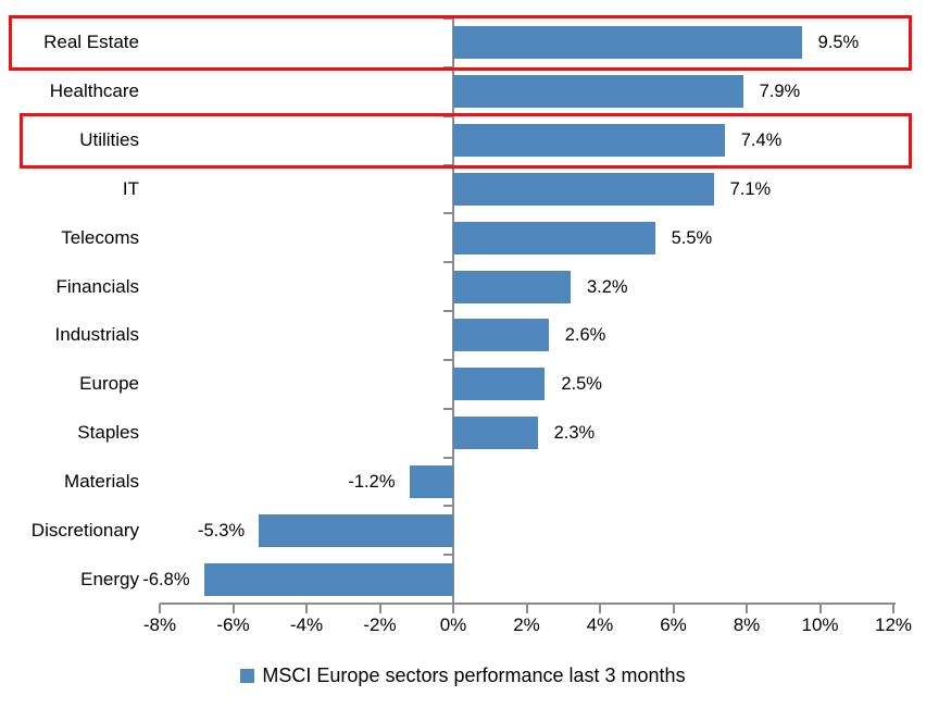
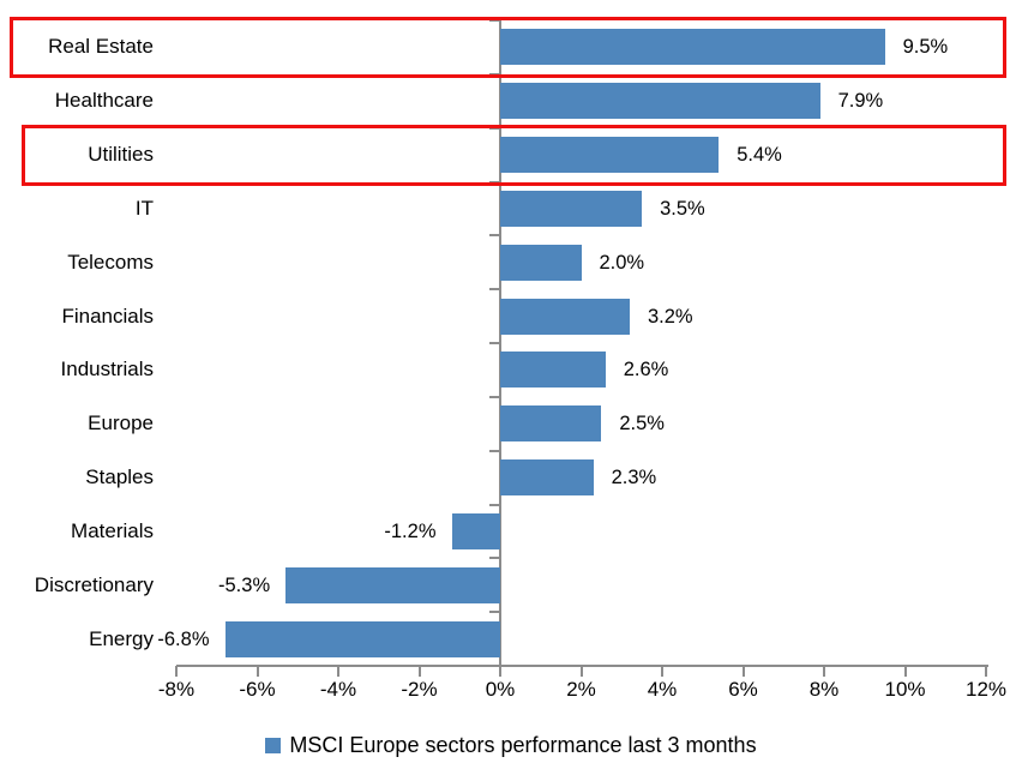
Utilities: 7.4% -> 5.4%
IT: 7.1% -> 3.5%
Telecoms: 5.5% -> 2.0%
